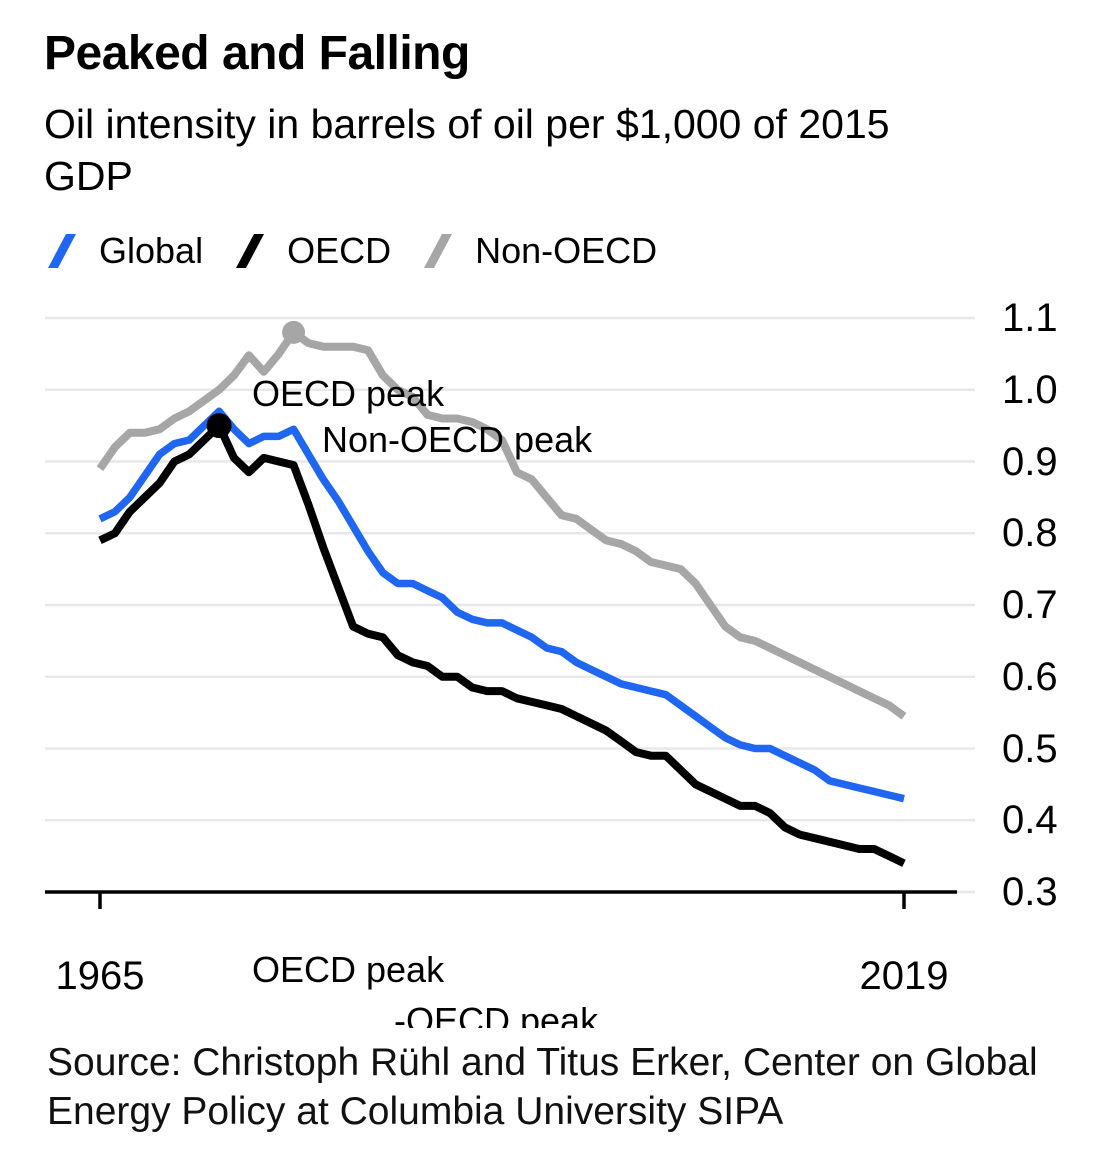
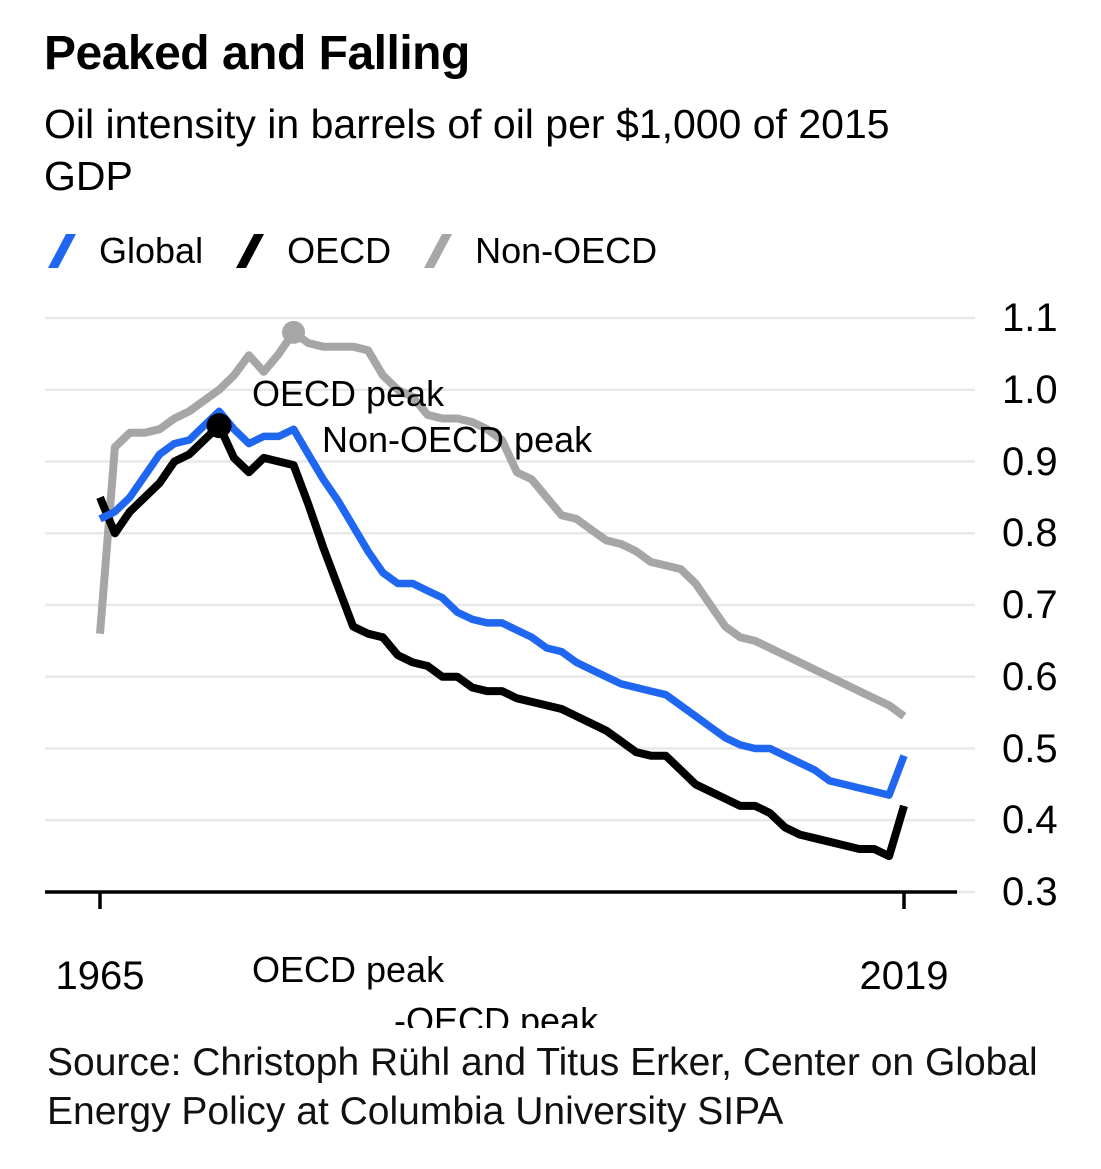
OECD/1965: 0.79 -> 0.85
Non-OECD/1965: 0.89 -> 0.66
Global/2019: 0.43 -> 0.49
OECD/2019: 0.34 -> 0.42
